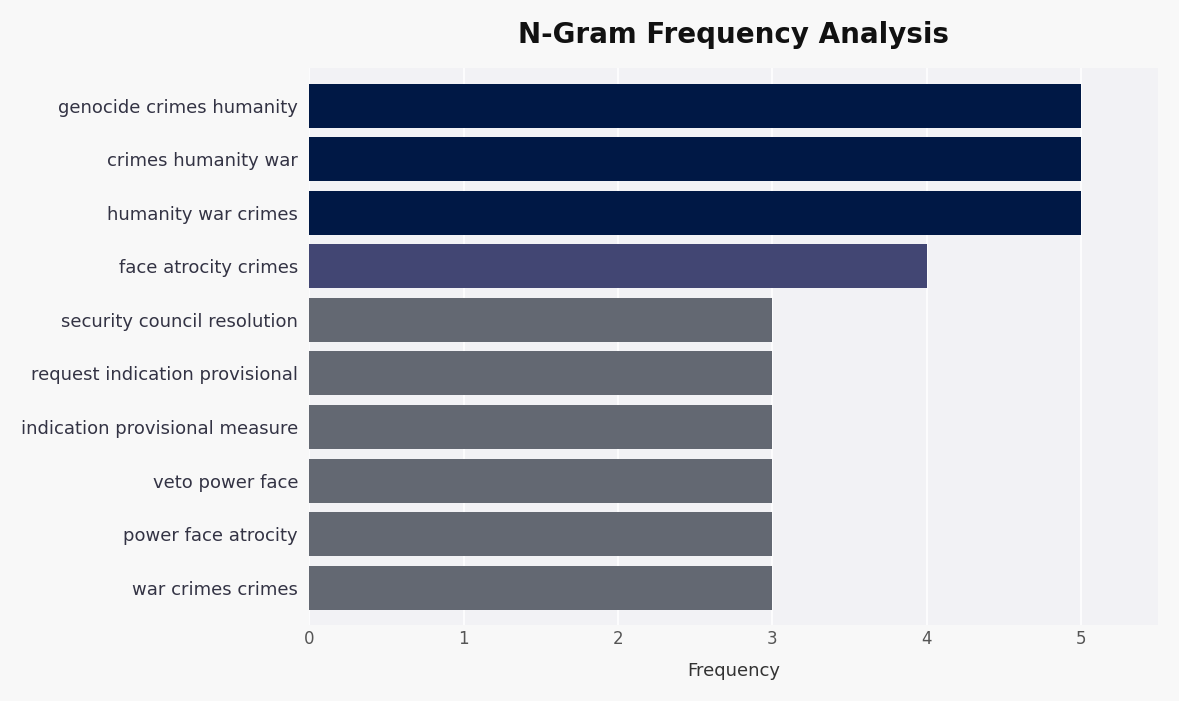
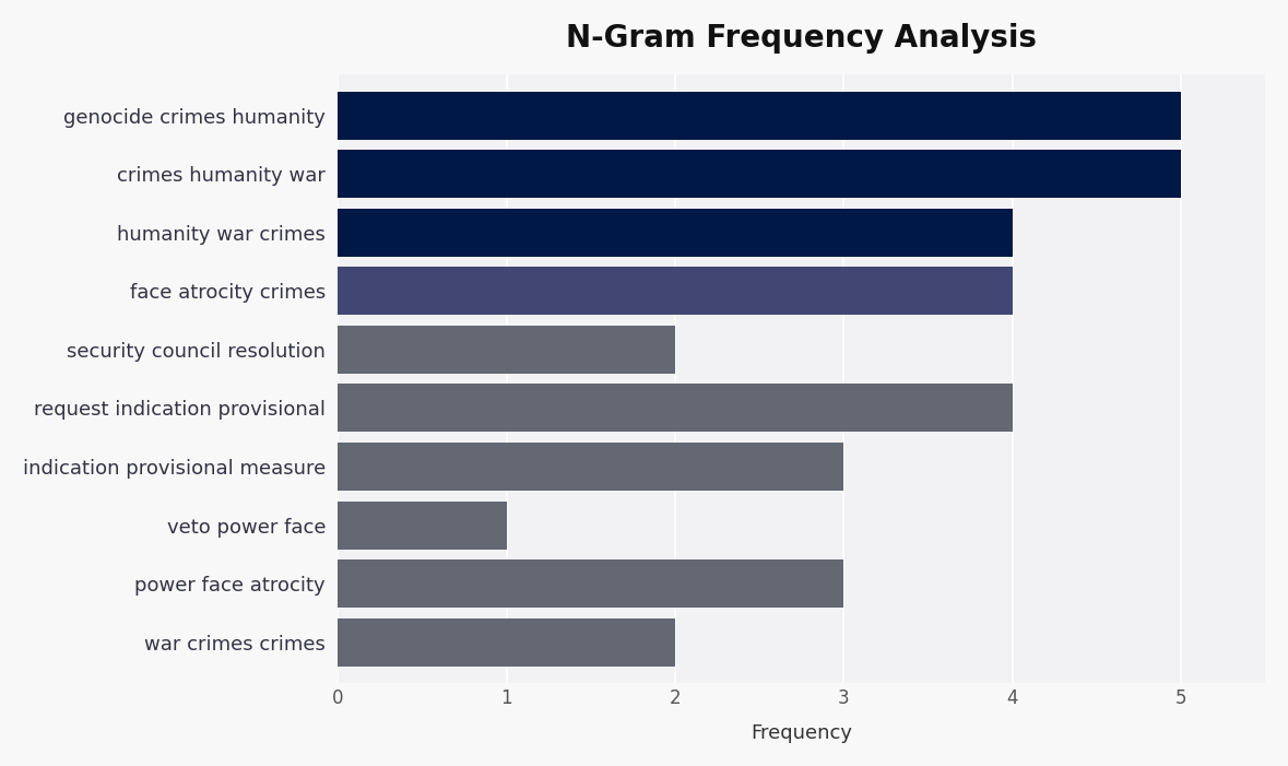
humanity war crimes: 5 -> 4
security council resolution: 3 -> 2
request indication provisional: 3 -> 4
veto power face: 3 -> 1
war crimes crimes: 3 -> 2
